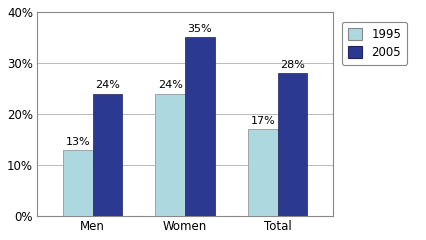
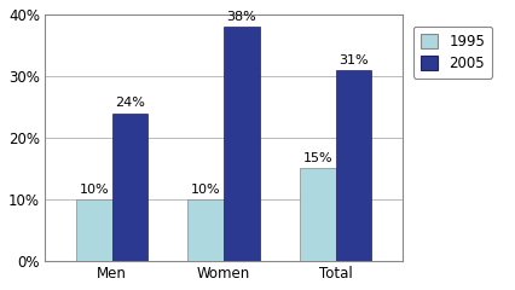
1995/Men: 13% -> 10%
1995/Women: 24% -> 10%
2005/Women: 35% -> 38%
1995/Total: 17% -> 15%
2005/Total: 28% -> 31%
